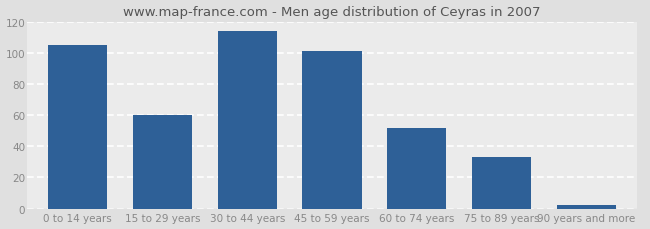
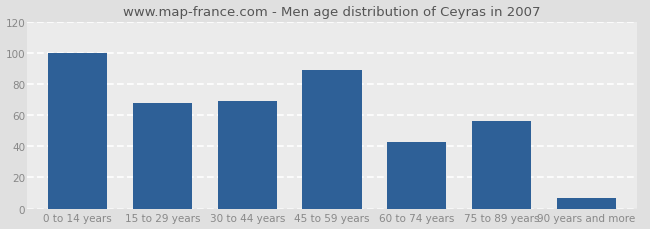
0 to 14 years: 105 -> 100
15 to 29 years: 60 -> 68
30 to 44 years: 114 -> 69
45 to 59 years: 101 -> 89
60 to 74 years: 52 -> 43
75 to 89 years: 33 -> 56
90 years and more: 2 -> 7
